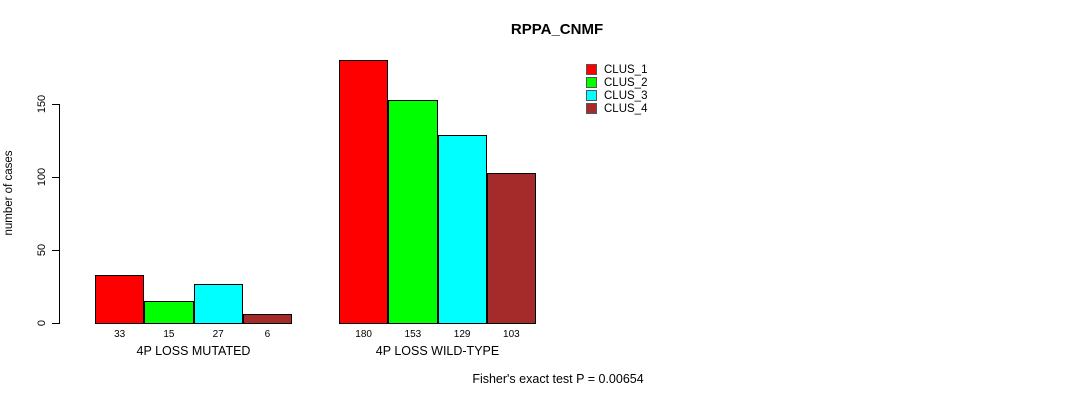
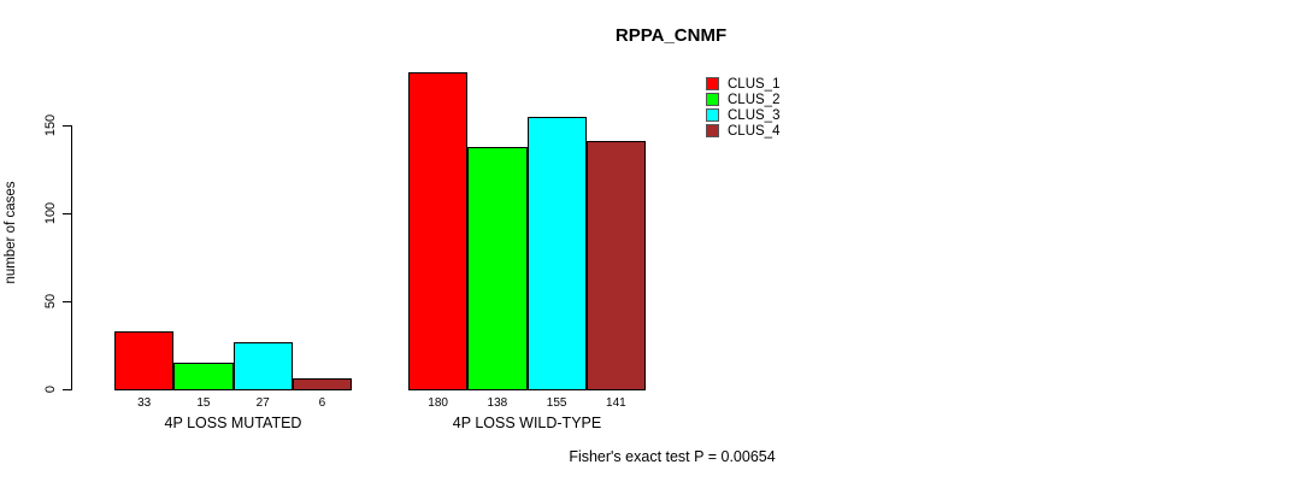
CLUS_2/4P LOSS WILD-TYPE: 153 -> 138
CLUS_3/4P LOSS WILD-TYPE: 129 -> 155
CLUS_4/4P LOSS WILD-TYPE: 103 -> 141
